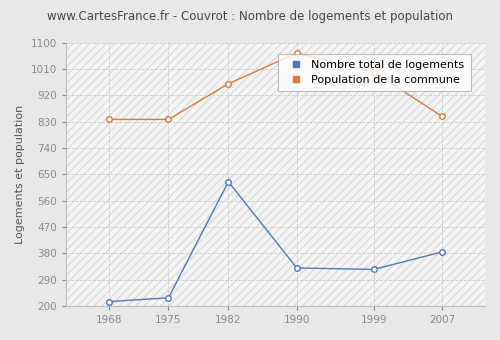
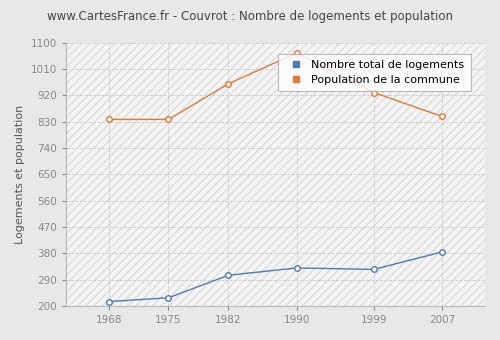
Nombre total de logements/1982: 625 -> 305
Population de la commune/1999: 1000 -> 930
